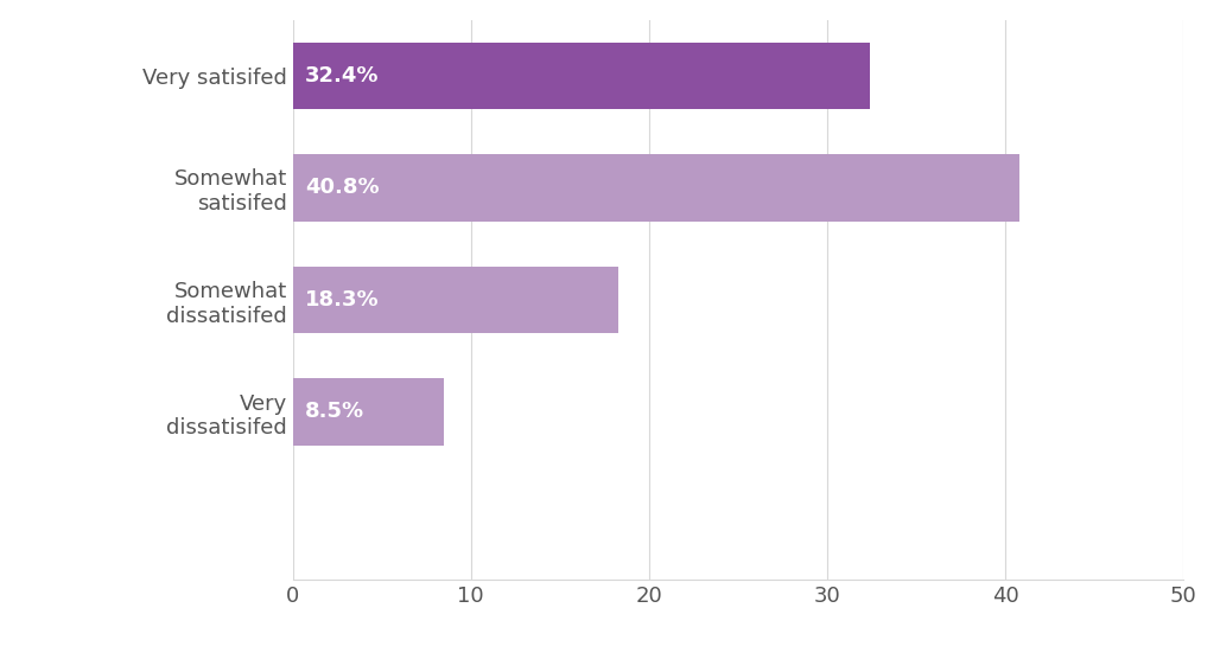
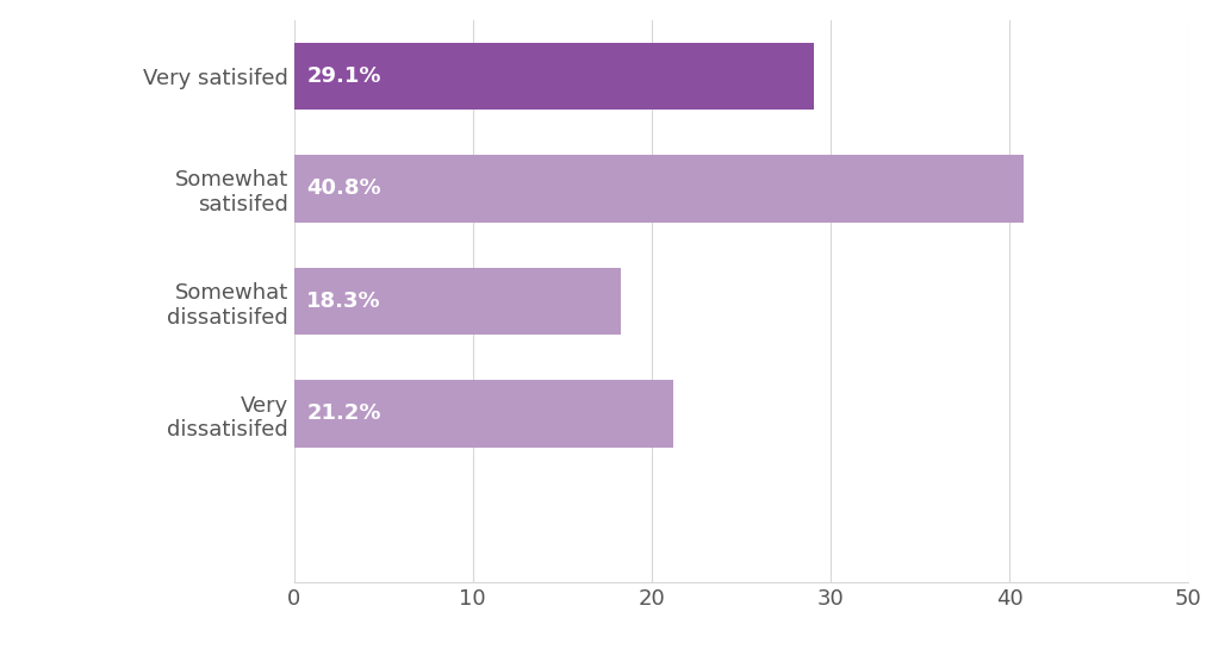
Very satisifed: 32.4% -> 29.1%
Very dissatisifed: 8.5% -> 21.2%
